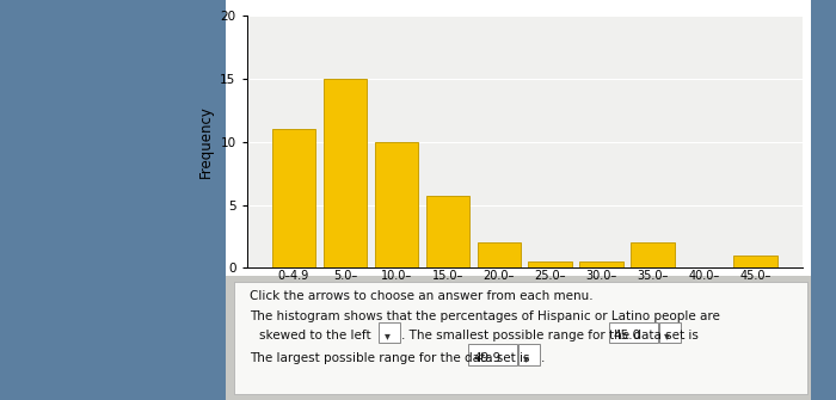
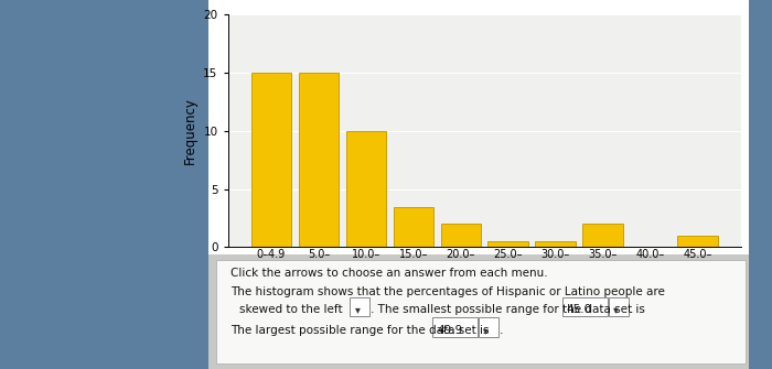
0–4.9: 11.0 -> 15.0
15.0–: 5.7 -> 3.5
